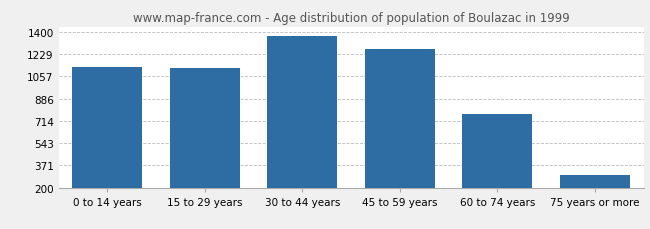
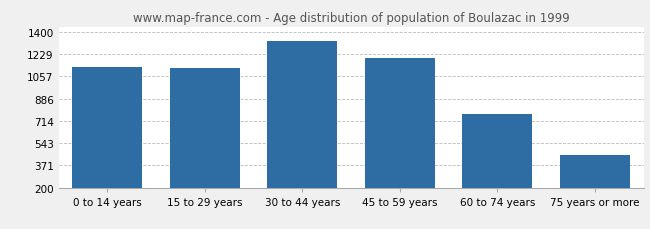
30 to 44 years: 1370 -> 1330
45 to 59 years: 1270 -> 1200
75 years or more: 300 -> 450
